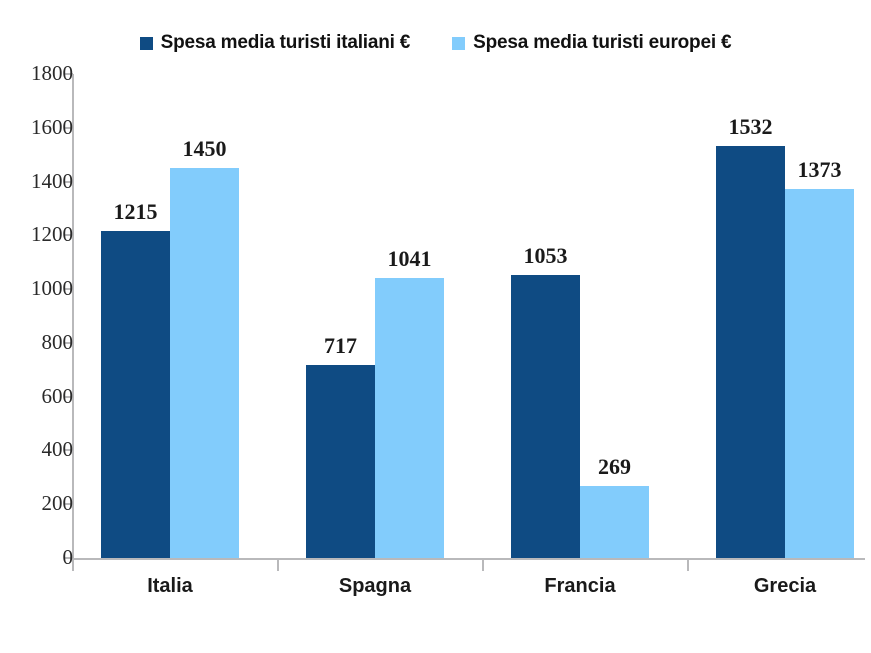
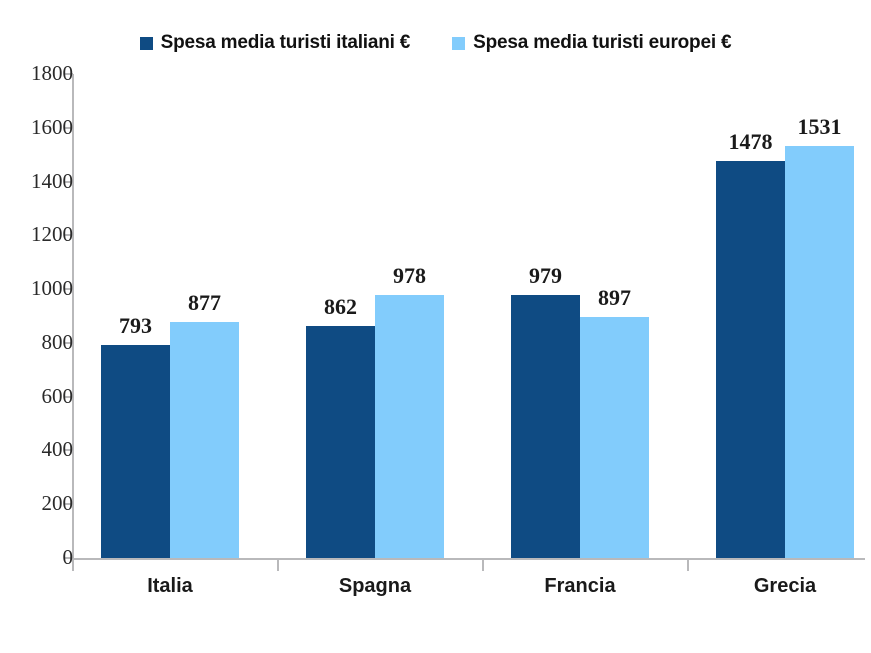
Spesa media turisti italiani €/Italia: 1215 -> 793
Spesa media turisti europei €/Italia: 1450 -> 877
Spesa media turisti italiani €/Spagna: 717 -> 862
Spesa media turisti europei €/Spagna: 1041 -> 978
Spesa media turisti italiani €/Francia: 1053 -> 979
Spesa media turisti europei €/Francia: 269 -> 897
Spesa media turisti italiani €/Grecia: 1532 -> 1478
Spesa media turisti europei €/Grecia: 1373 -> 1531
